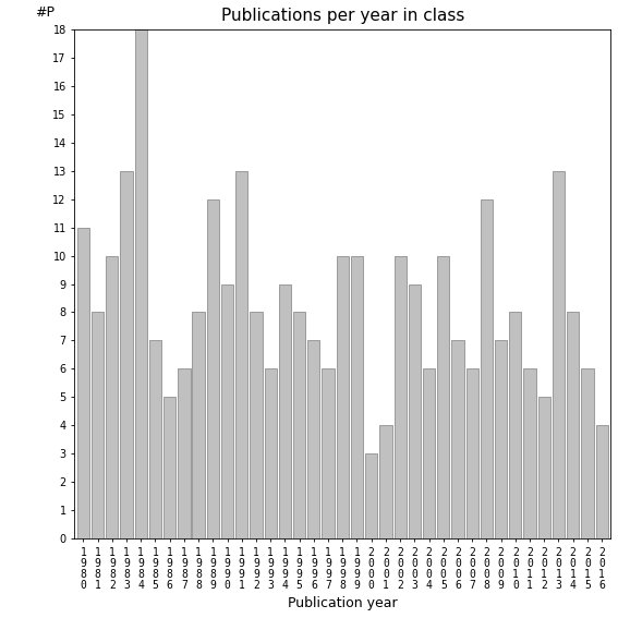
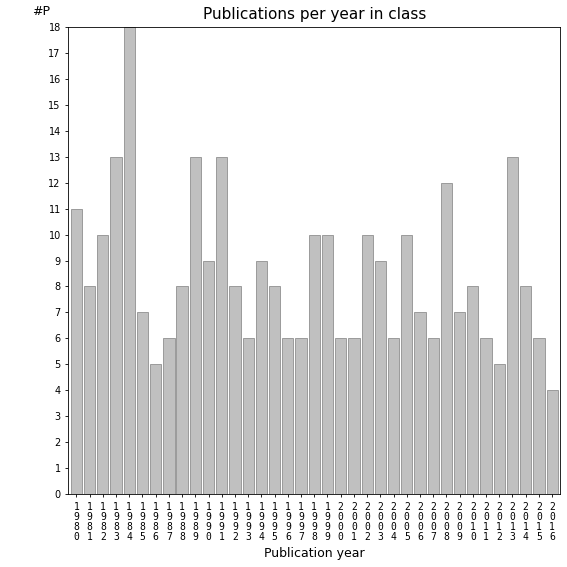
1 9 8 9: 12 -> 13
1 9 9 6: 7 -> 6
2 0 0 0: 3 -> 6
2 0 0 1: 4 -> 6
